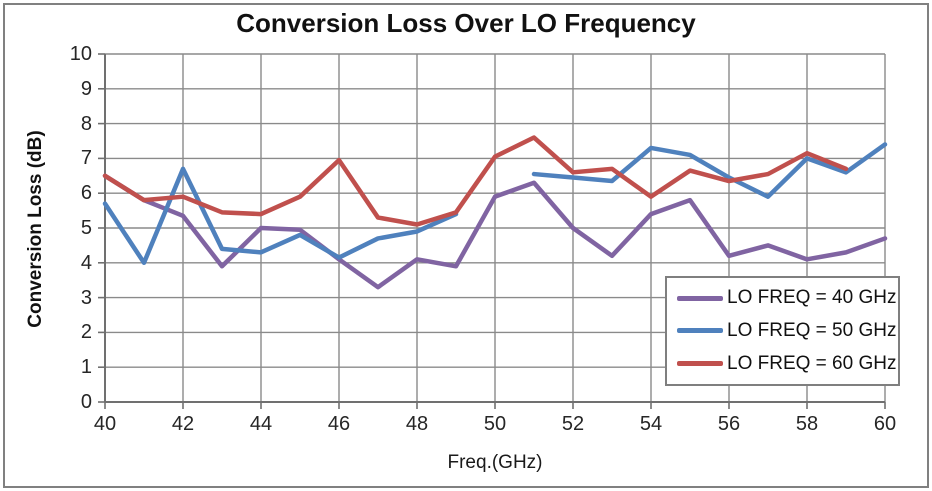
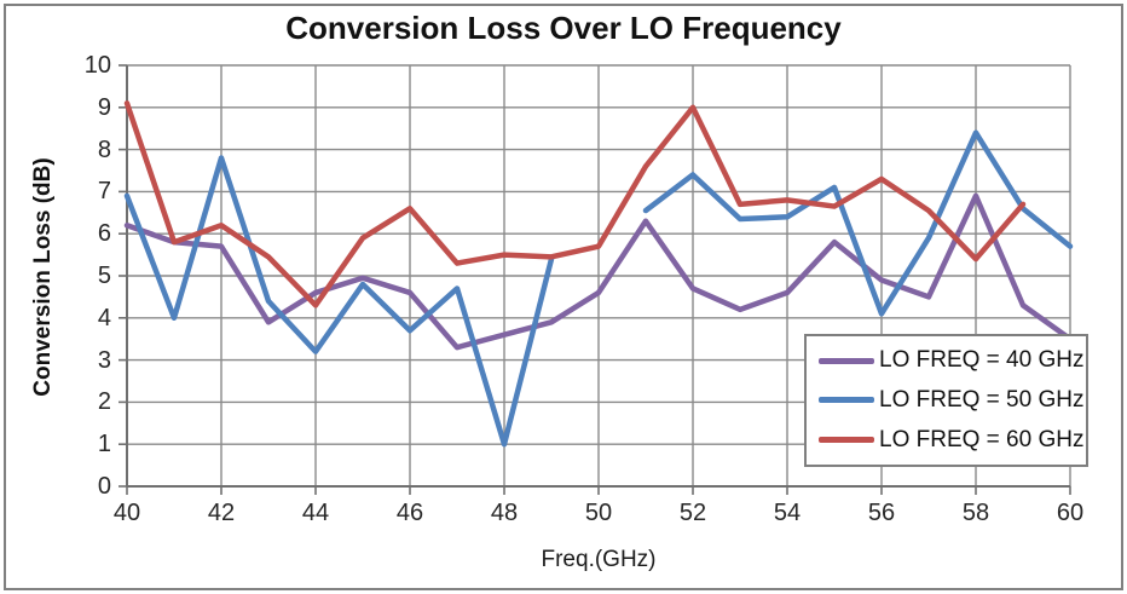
LO FREQ = 40 GHz/40: 6.5 -> 6.2
LO FREQ = 50 GHz/40: 5.7 -> 6.9
LO FREQ = 60 GHz/40: 6.5 -> 9.1
LO FREQ = 40 GHz/42: 5.3 -> 5.7
LO FREQ = 50 GHz/42: 6.7 -> 7.8
LO FREQ = 60 GHz/42: 5.9 -> 6.2
LO FREQ = 40 GHz/44: 5.0 -> 4.6
LO FREQ = 50 GHz/44: 4.3 -> 3.2
LO FREQ = 60 GHz/44: 5.4 -> 4.3
LO FREQ = 40 GHz/46: 4.1 -> 4.6
LO FREQ = 50 GHz/46: 4.2 -> 3.7
LO FREQ = 60 GHz/46: 7.0 -> 6.6
LO FREQ = 40 GHz/48: 4.1 -> 3.6
LO FREQ = 50 GHz/48: 4.9 -> 1.0
LO FREQ = 60 GHz/48: 5.1 -> 5.5
LO FREQ = 40 GHz/50: 5.9 -> 4.6
LO FREQ = 60 GHz/50: 7.0 -> 5.7
LO FREQ = 40 GHz/52: 5.0 -> 4.7
LO FREQ = 50 GHz/52: 6.5 -> 7.4
LO FREQ = 60 GHz/52: 6.6 -> 9.0
LO FREQ = 40 GHz/54: 5.4 -> 4.6
LO FREQ = 50 GHz/54: 7.3 -> 6.4
LO FREQ = 60 GHz/54: 5.9 -> 6.8
LO FREQ = 40 GHz/56: 4.2 -> 4.9
LO FREQ = 50 GHz/56: 6.5 -> 4.1
LO FREQ = 60 GHz/56: 6.3 -> 7.3
LO FREQ = 40 GHz/58: 4.1 -> 6.9
LO FREQ = 50 GHz/58: 7.0 -> 8.4
LO FREQ = 60 GHz/58: 7.2 -> 5.4
LO FREQ = 40 GHz/60: 4.7 -> 3.5
LO FREQ = 50 GHz/60: 7.4 -> 5.7
